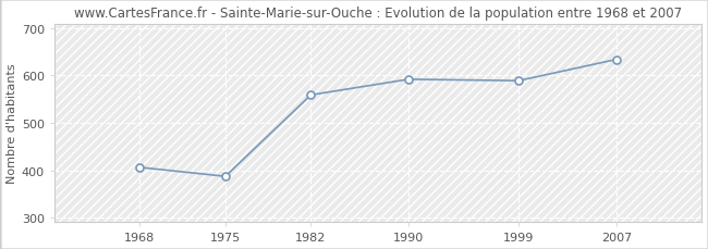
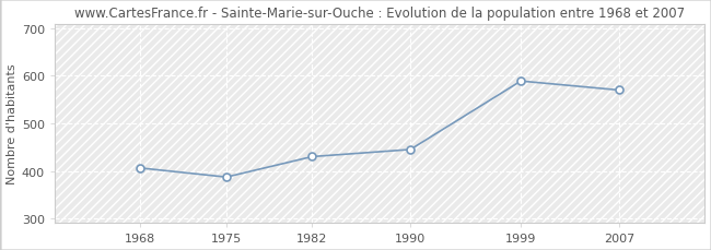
1982: 559 -> 430
1990: 592 -> 445
2007: 634 -> 570
